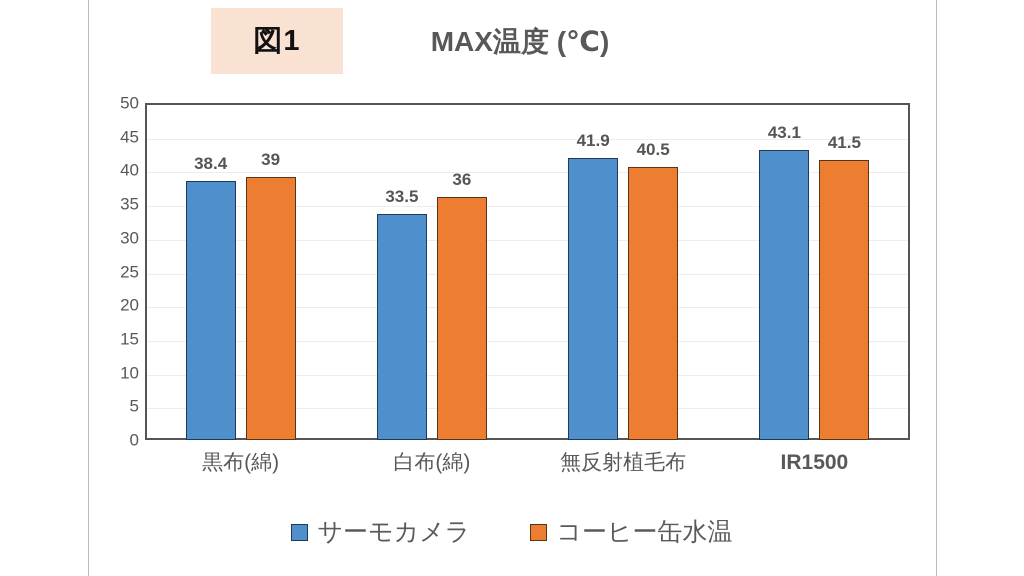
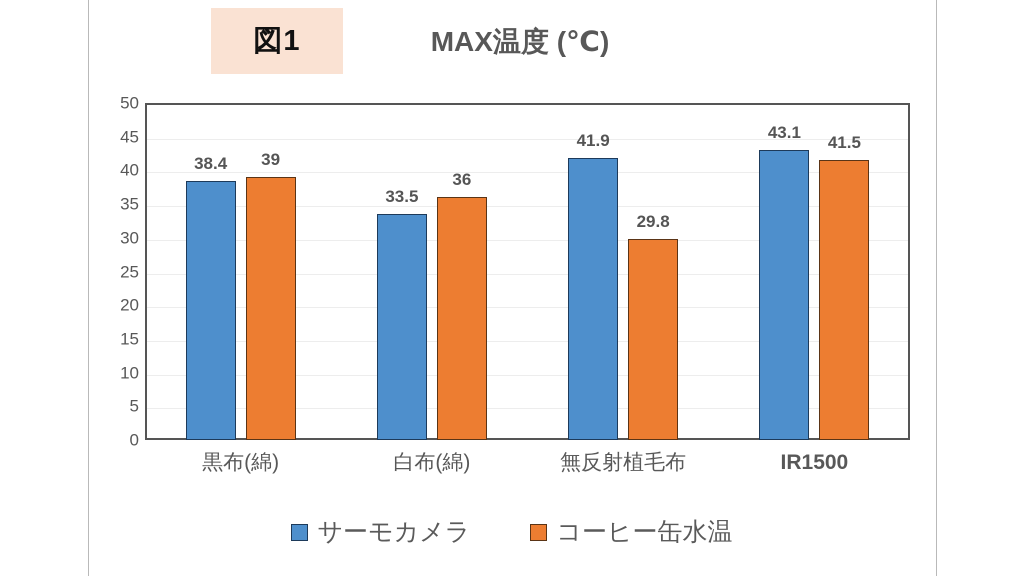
コーヒー缶水温/無反射植毛布: 40.5 -> 29.8
